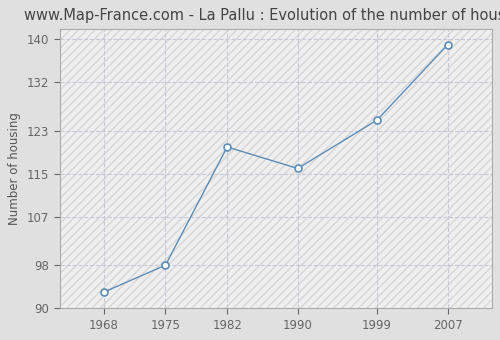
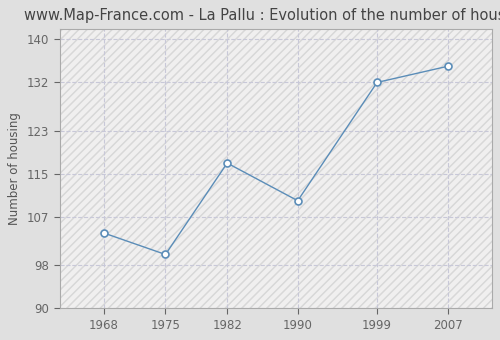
1968: 93 -> 104
1975: 98 -> 100
1982: 120 -> 117
1990: 116 -> 110
1999: 125 -> 132
2007: 139 -> 135
